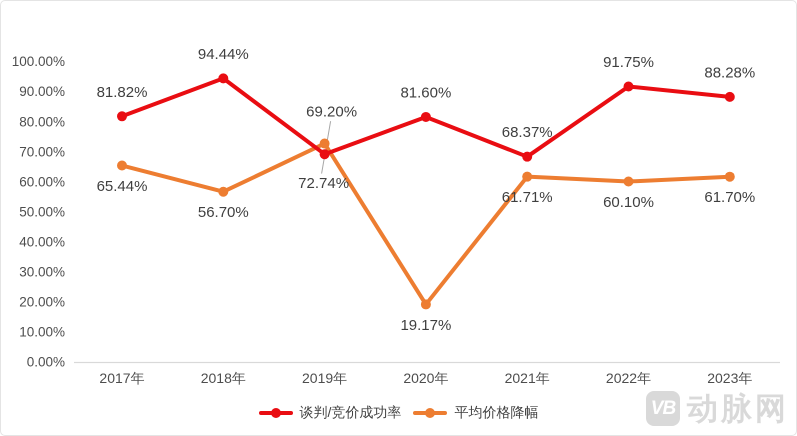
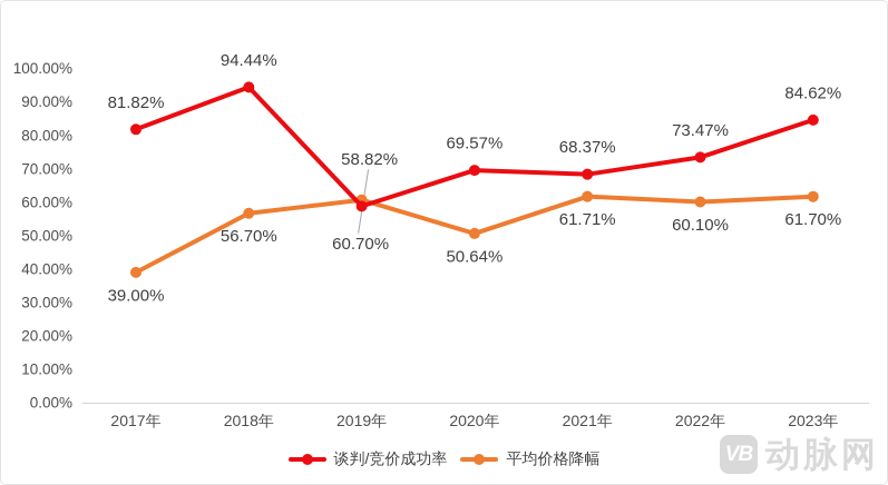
平均价格降幅/2017年: 65.44% -> 39.00%
谈判/竞价成功率/2019年: 69.20% -> 58.82%
平均价格降幅/2019年: 72.74% -> 60.70%
谈判/竞价成功率/2020年: 81.60% -> 69.57%
平均价格降幅/2020年: 19.17% -> 50.64%
谈判/竞价成功率/2022年: 91.75% -> 73.47%
谈判/竞价成功率/2023年: 88.28% -> 84.62%
